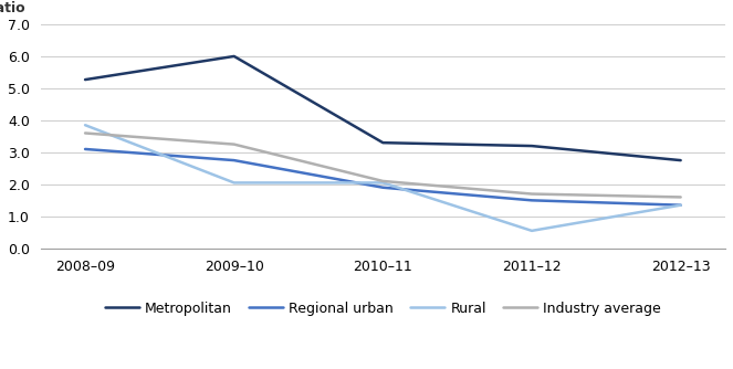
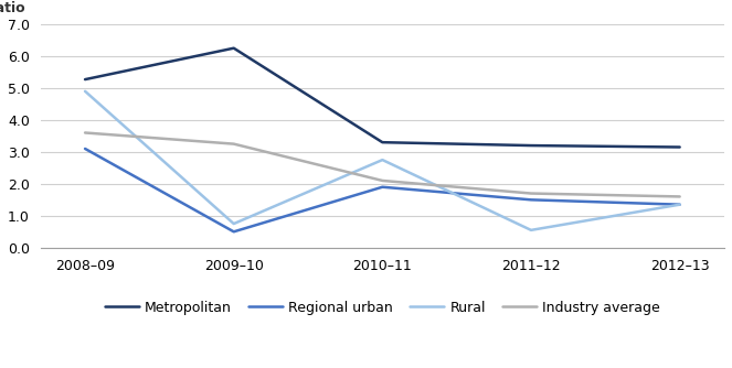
Rural/2008–09: 3.85 -> 4.90
Metropolitan/2009–10: 6.00 -> 6.25
Regional urban/2009–10: 2.75 -> 0.50
Rural/2009–10: 2.05 -> 0.75
Rural/2010–11: 2.05 -> 2.75
Metropolitan/2012–13: 2.75 -> 3.15
